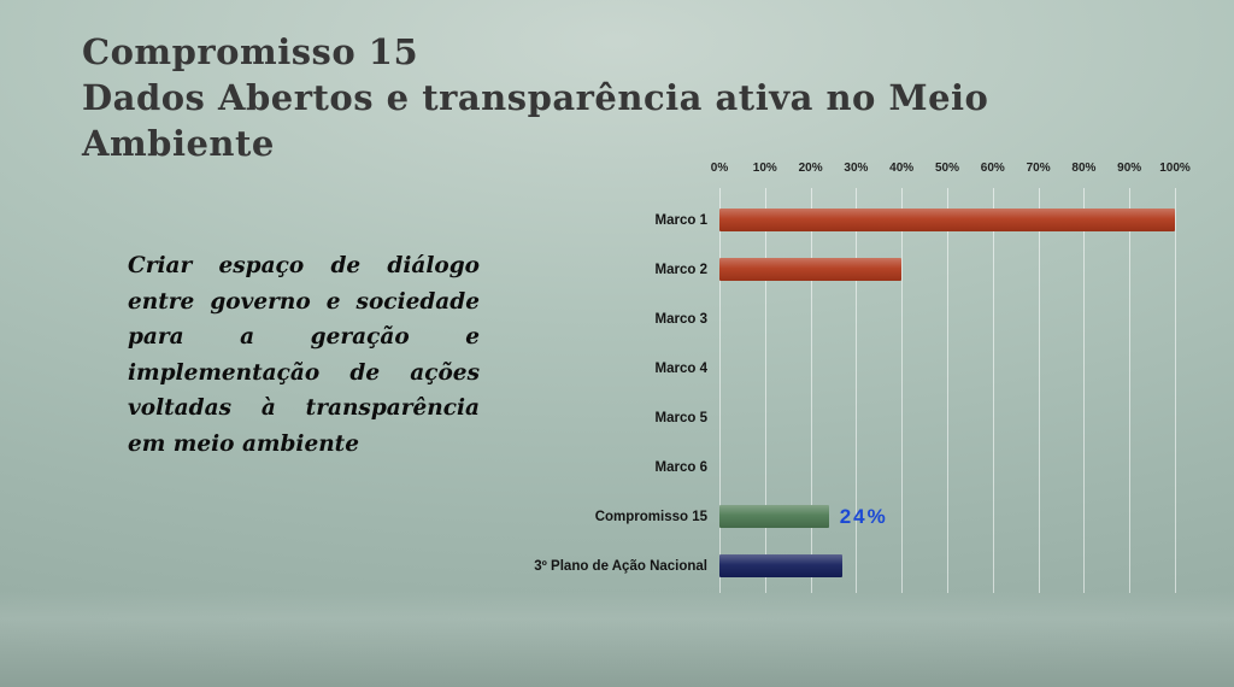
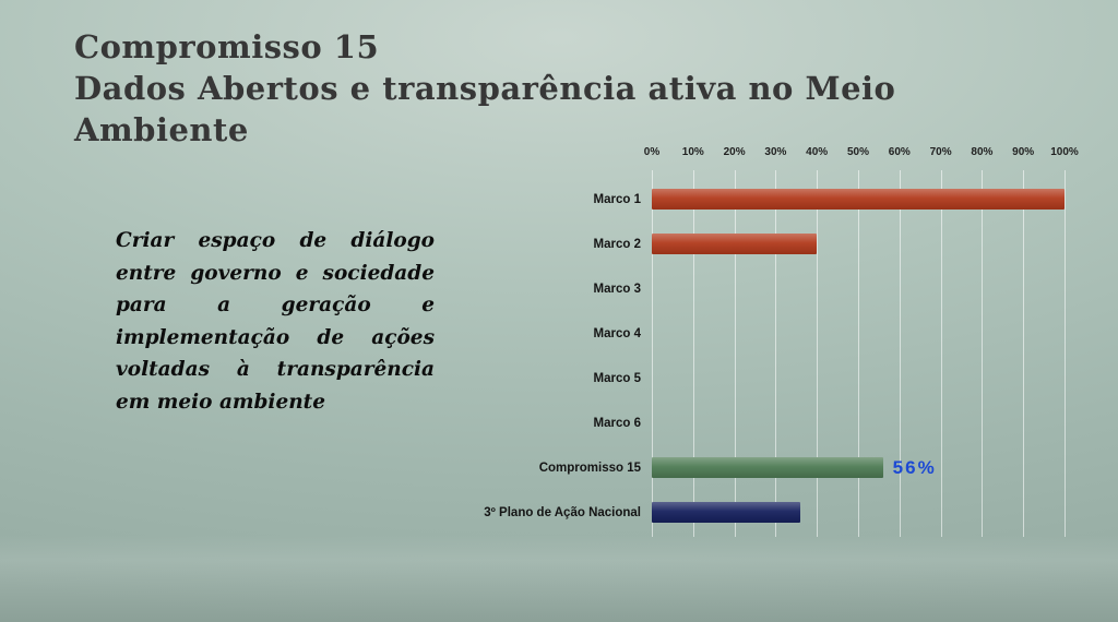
Compromisso 15: 24% -> 56%
3º Plano de Ação Nacional: 27% -> 36%
